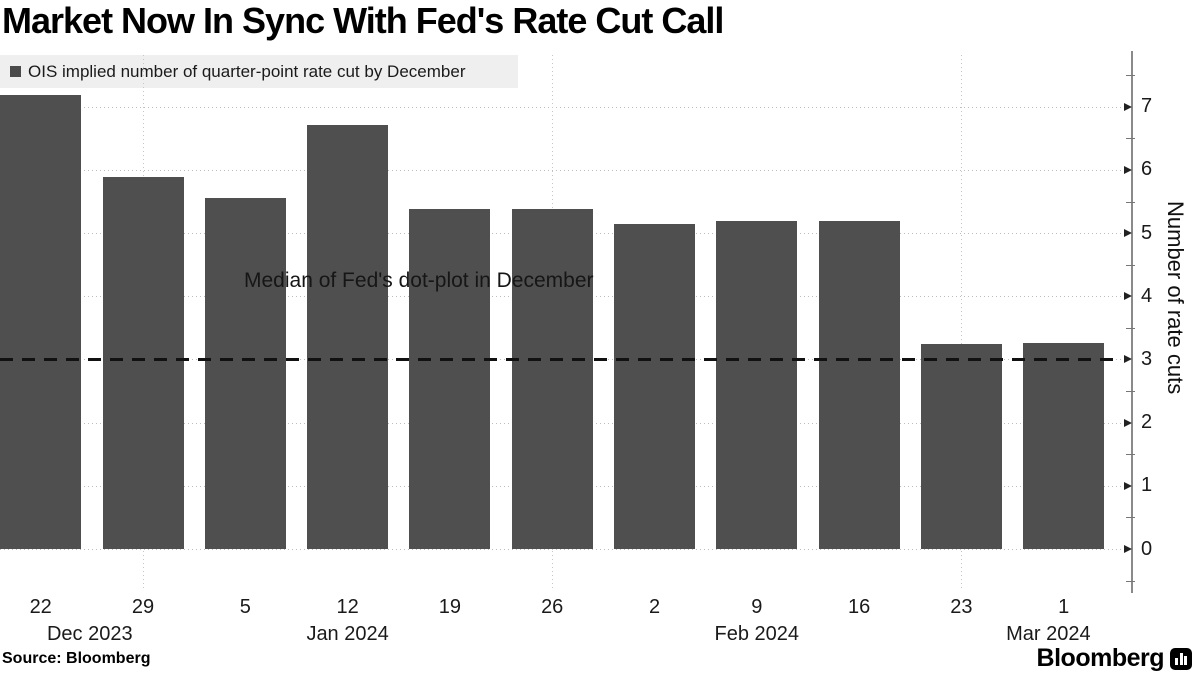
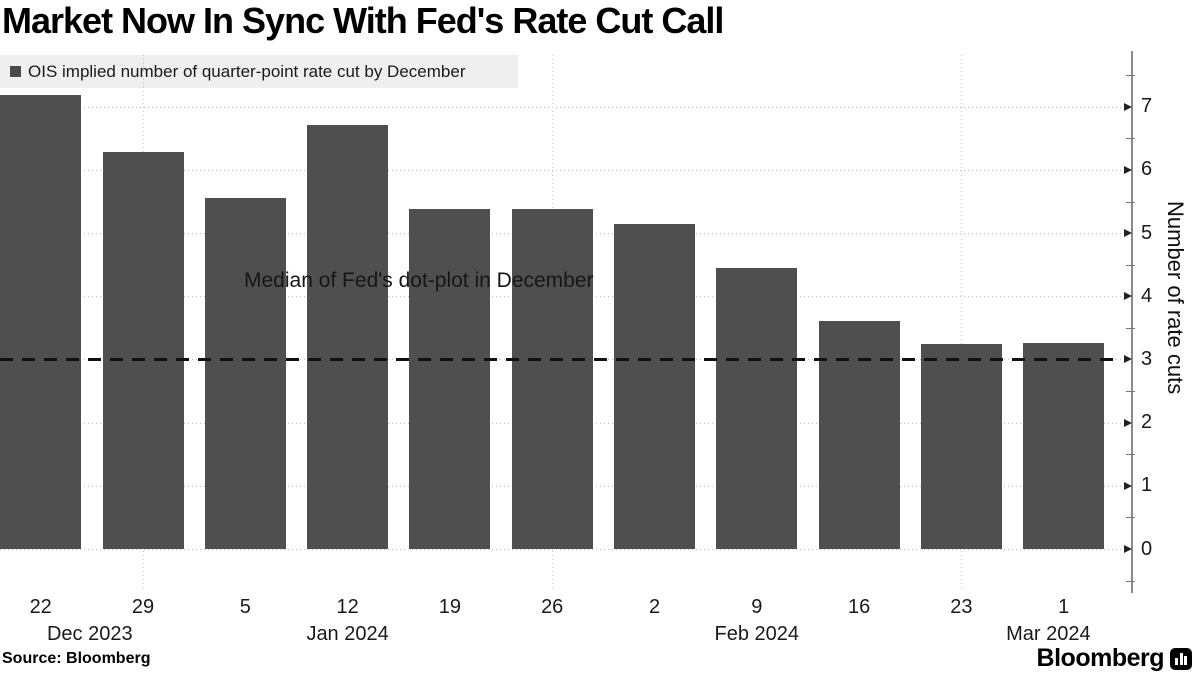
29: 5.9 -> 6.3
9: 5.2 -> 4.5
16: 5.2 -> 3.6
